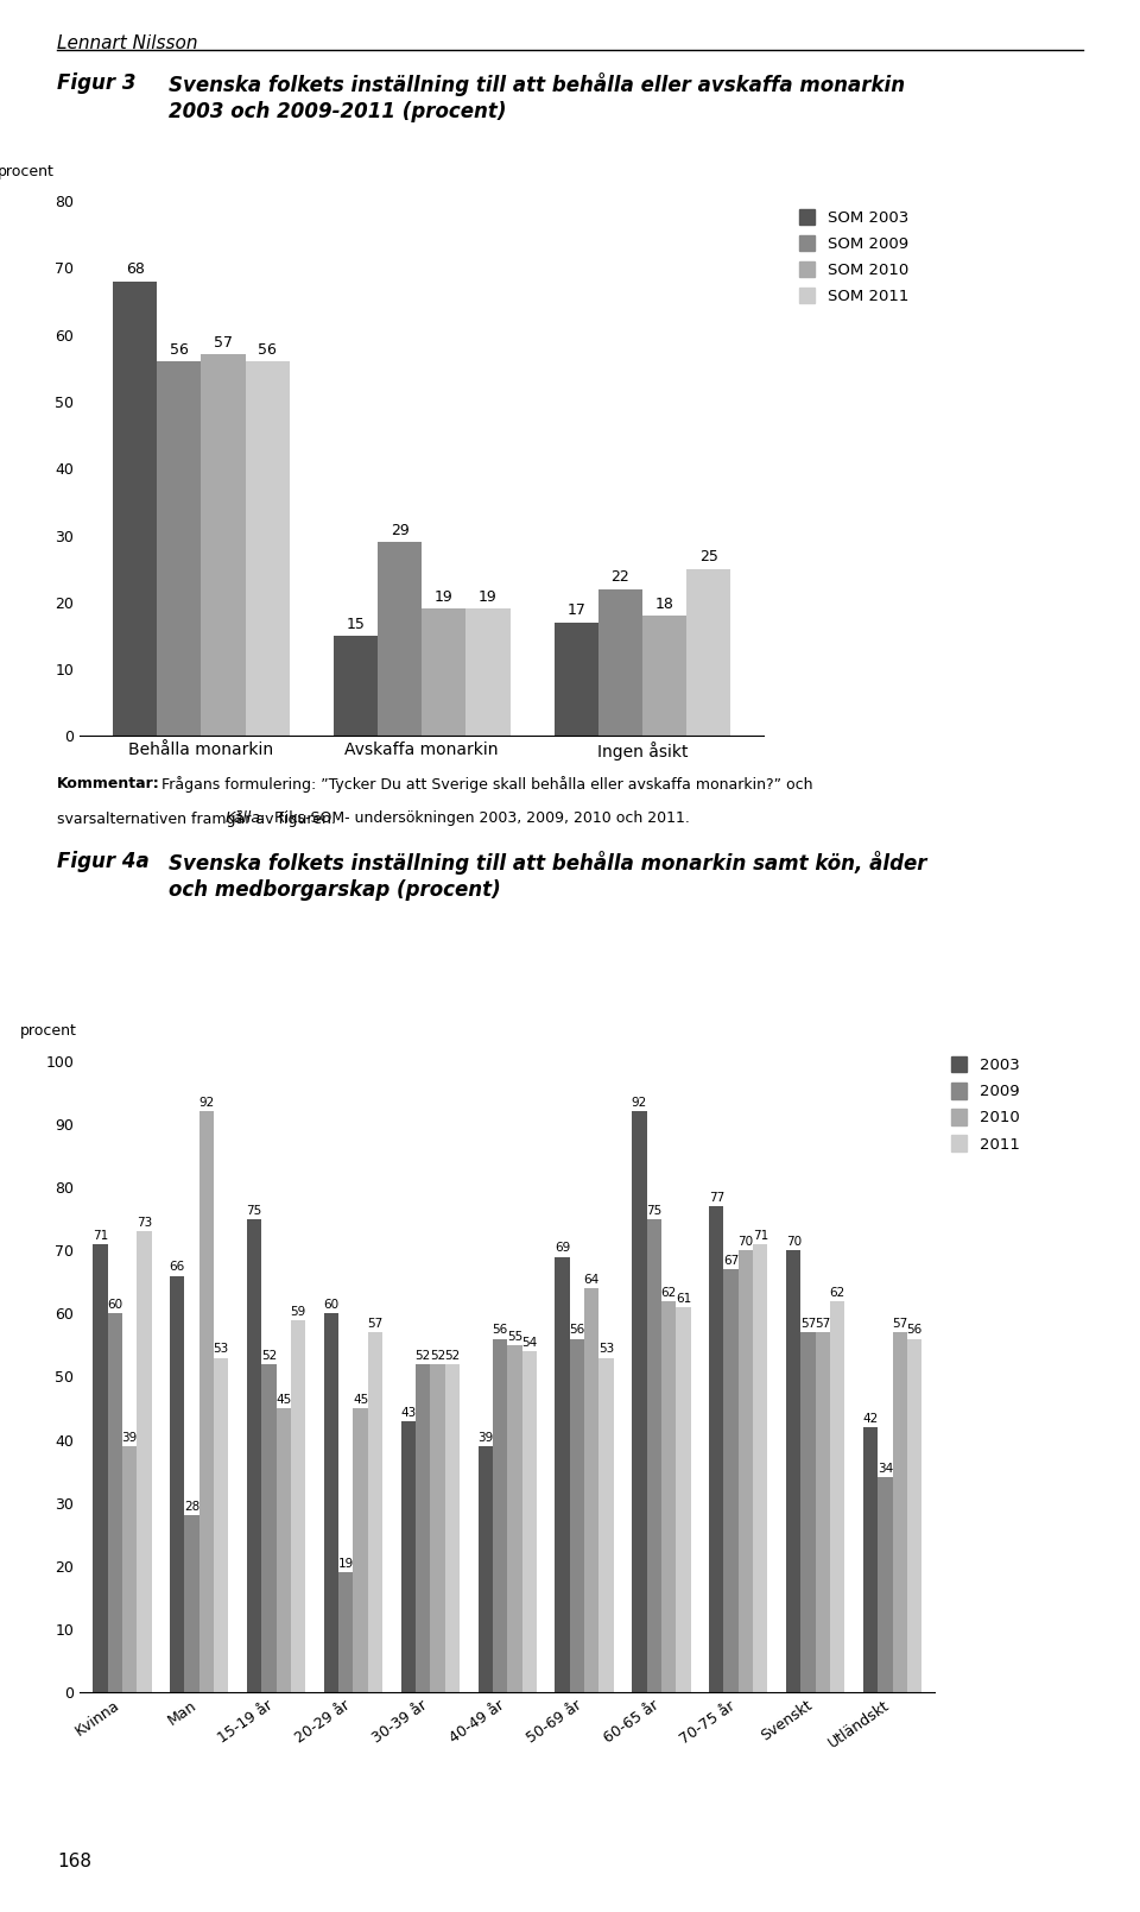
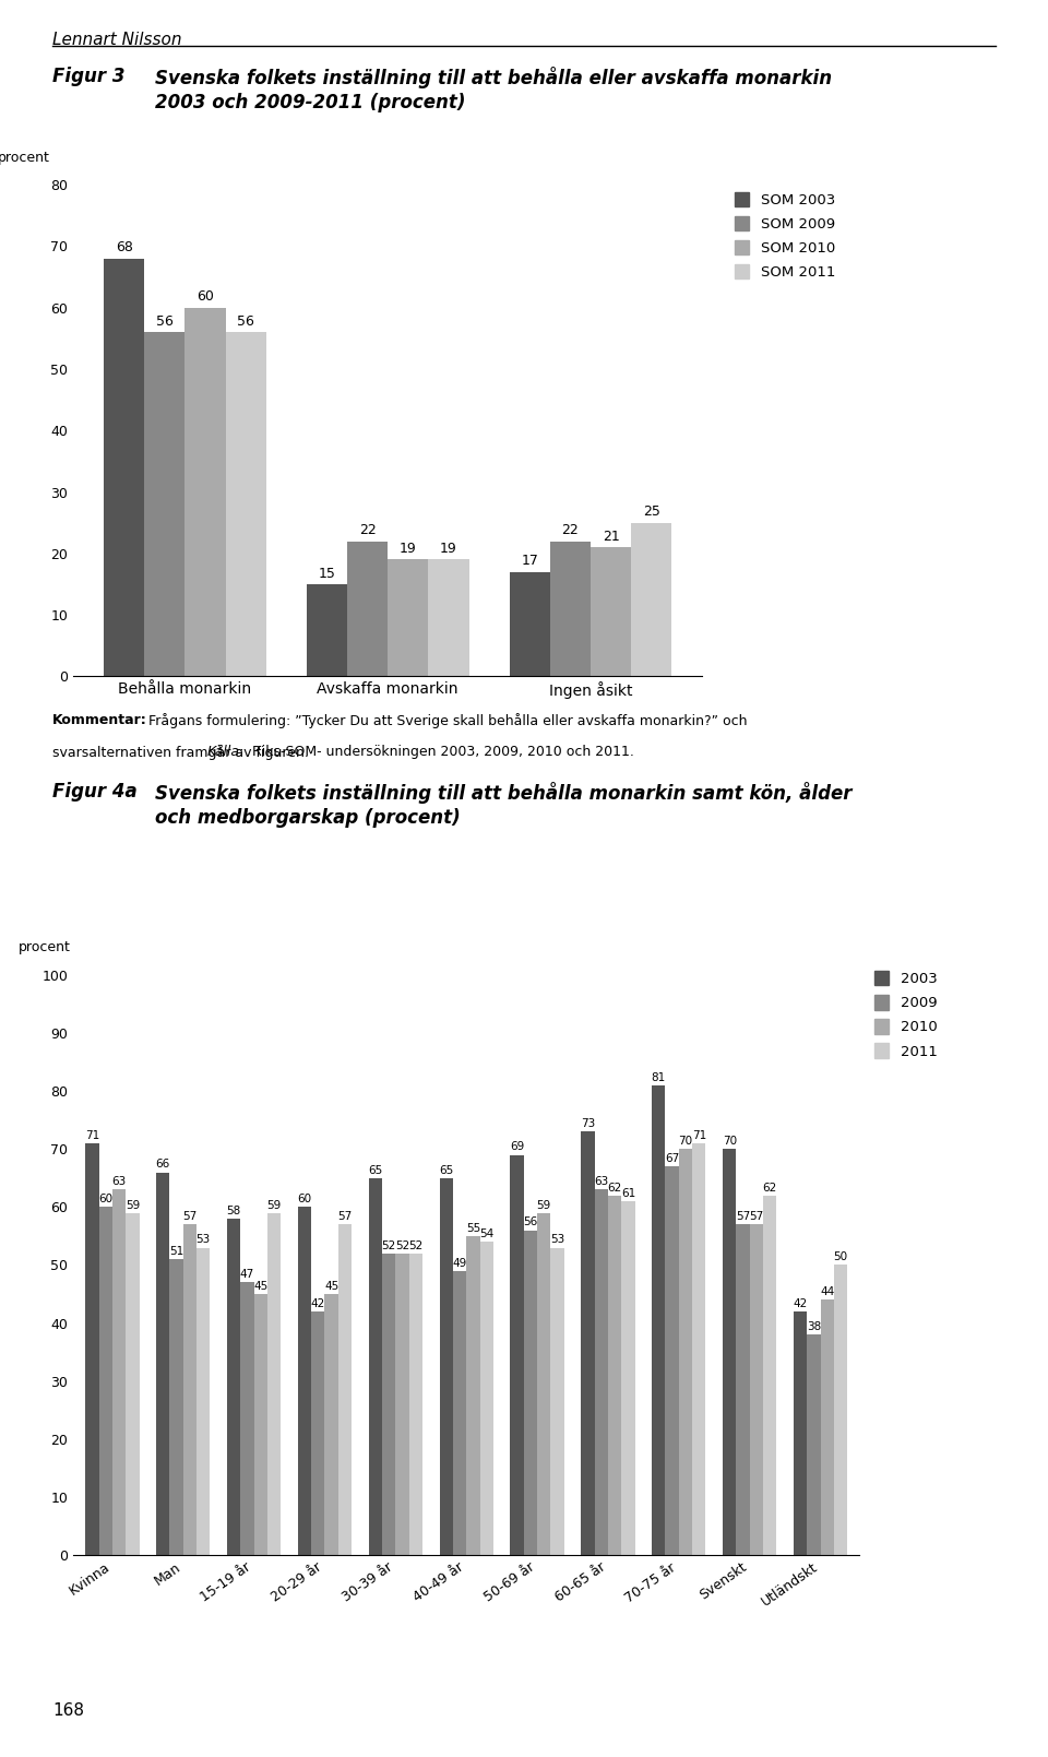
SOM 2010/Behålla monarkin: 57 -> 60
SOM 2009/Avskaffa monarkin: 29 -> 22
SOM 2010/Ingen åsikt: 18 -> 21
2010/Kvinna: 39 -> 63
2011/Kvinna: 73 -> 59
2009/Man: 28 -> 51
2010/Man: 92 -> 57
2003/15-19 år: 75 -> 58
2009/15-19 år: 52 -> 47
2009/20-29 år: 19 -> 42
2003/30-39 år: 43 -> 65
2003/40-49 år: 39 -> 65
2009/40-49 år: 56 -> 49
2010/50-69 år: 64 -> 59
2003/60-65 år: 92 -> 73
2009/60-65 år: 75 -> 63
2003/70-75 år: 77 -> 81
2009/Utländskt: 34 -> 38
2010/Utländskt: 57 -> 44
2011/Utländskt: 56 -> 50
